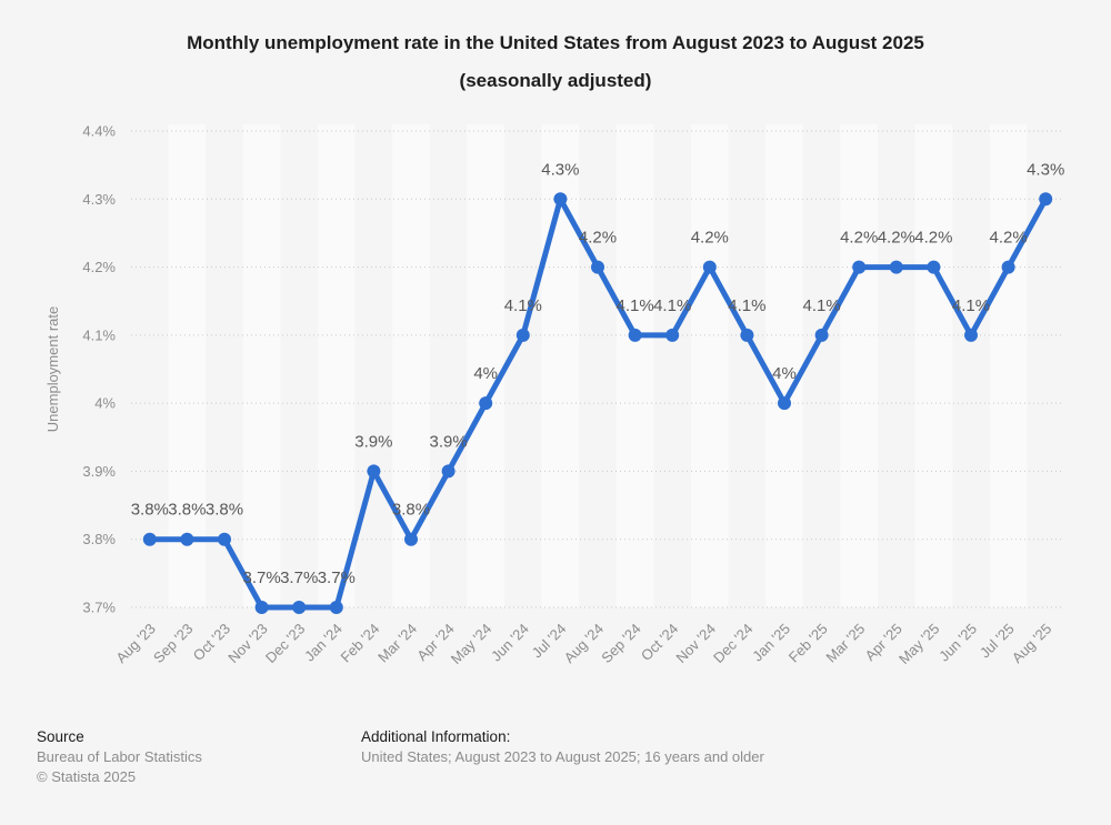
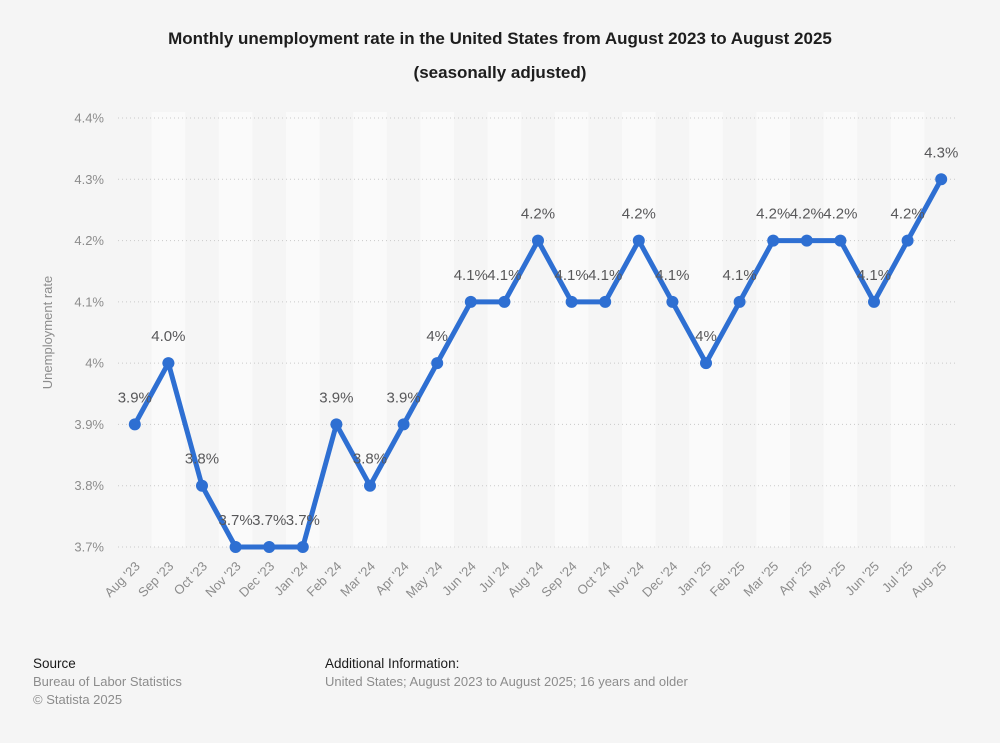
Aug '23: 3.8% -> 3.9%
Sep '23: 3.8% -> 4.0%
Jul '24: 4.3% -> 4.1%
